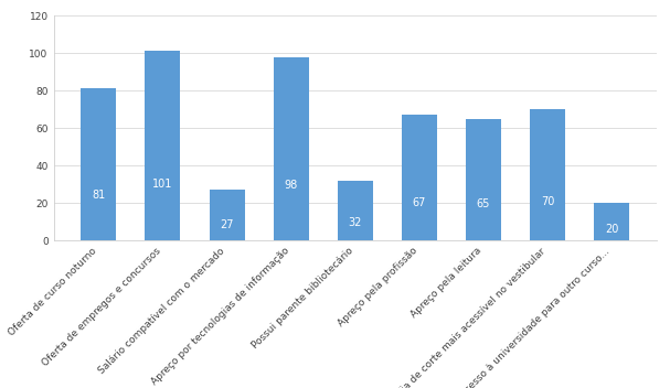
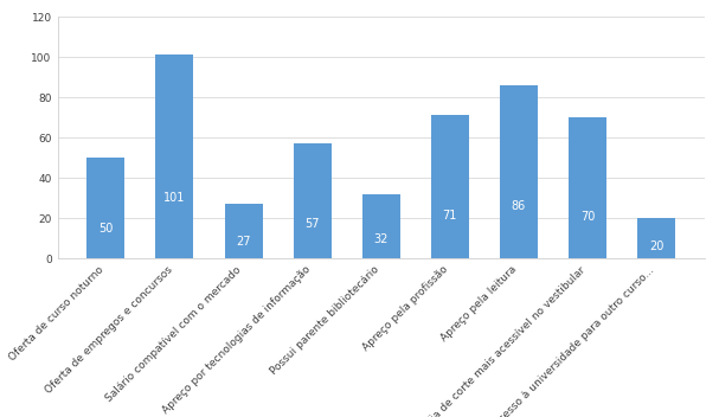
Oferta de curso noturno: 81 -> 50
Apreço por tecnologias de informação: 98 -> 57
Apreço pela profissão: 67 -> 71
Apreço pela leitura: 65 -> 86
